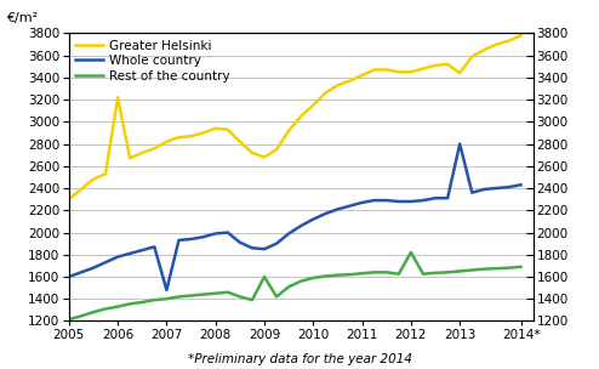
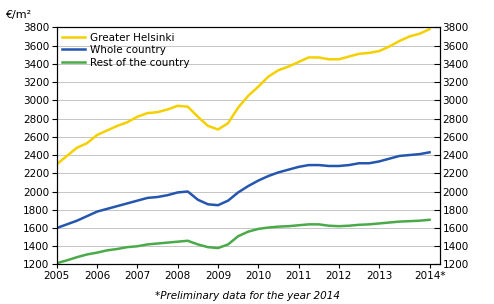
Greater Helsinki/2006: 3220 -> 2620
Whole country/2007: 1480 -> 1900
Rest of the country/2009: 1600 -> 1380
Rest of the country/2012: 1820 -> 1620
Greater Helsinki/2013: 3440 -> 3540
Whole country/2013: 2800 -> 2330
